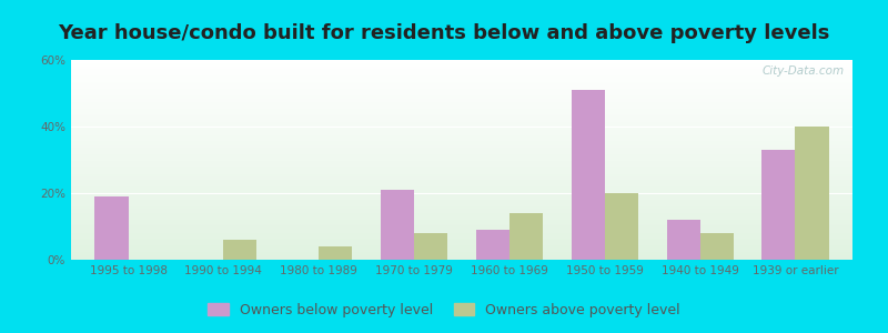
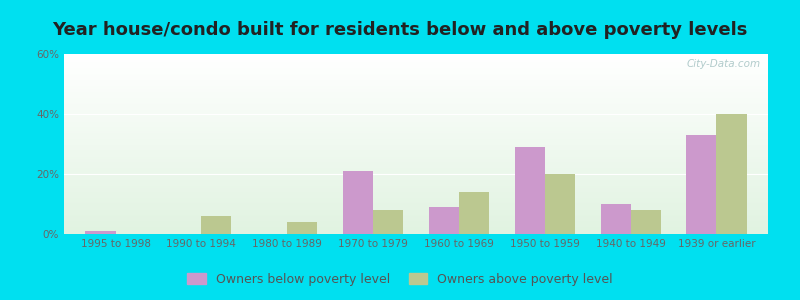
Owners below poverty level/1995 to 1998: 19% -> 1%
Owners below poverty level/1950 to 1959: 51% -> 29%
Owners below poverty level/1940 to 1949: 12% -> 10%
